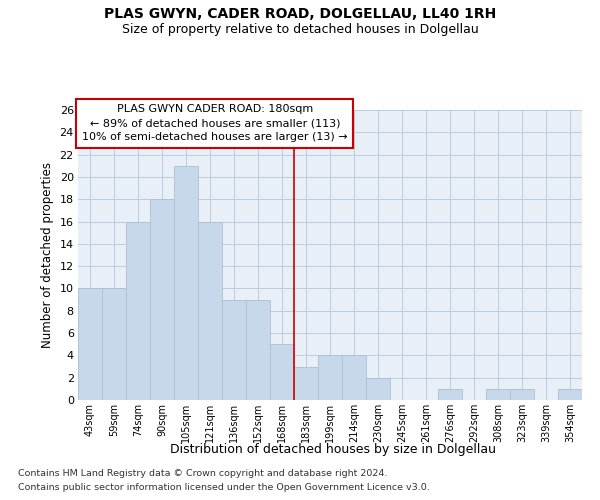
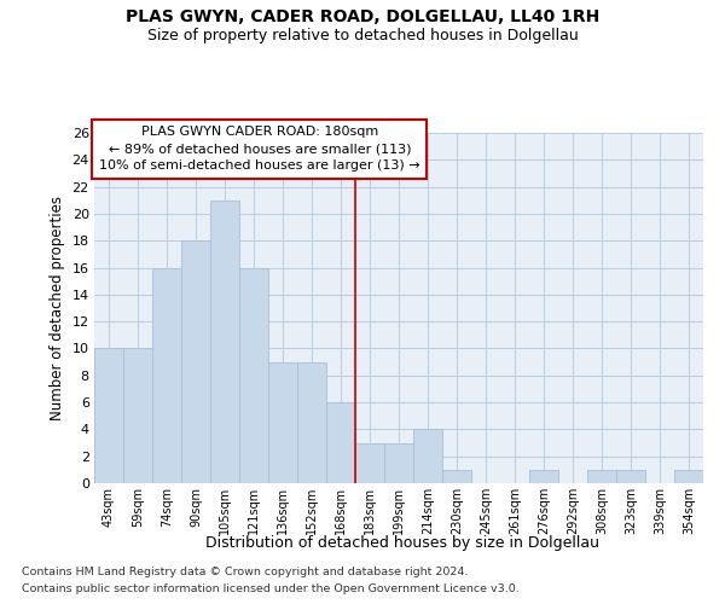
168sqm: 5 -> 6
199sqm: 4 -> 3
230sqm: 2 -> 1
